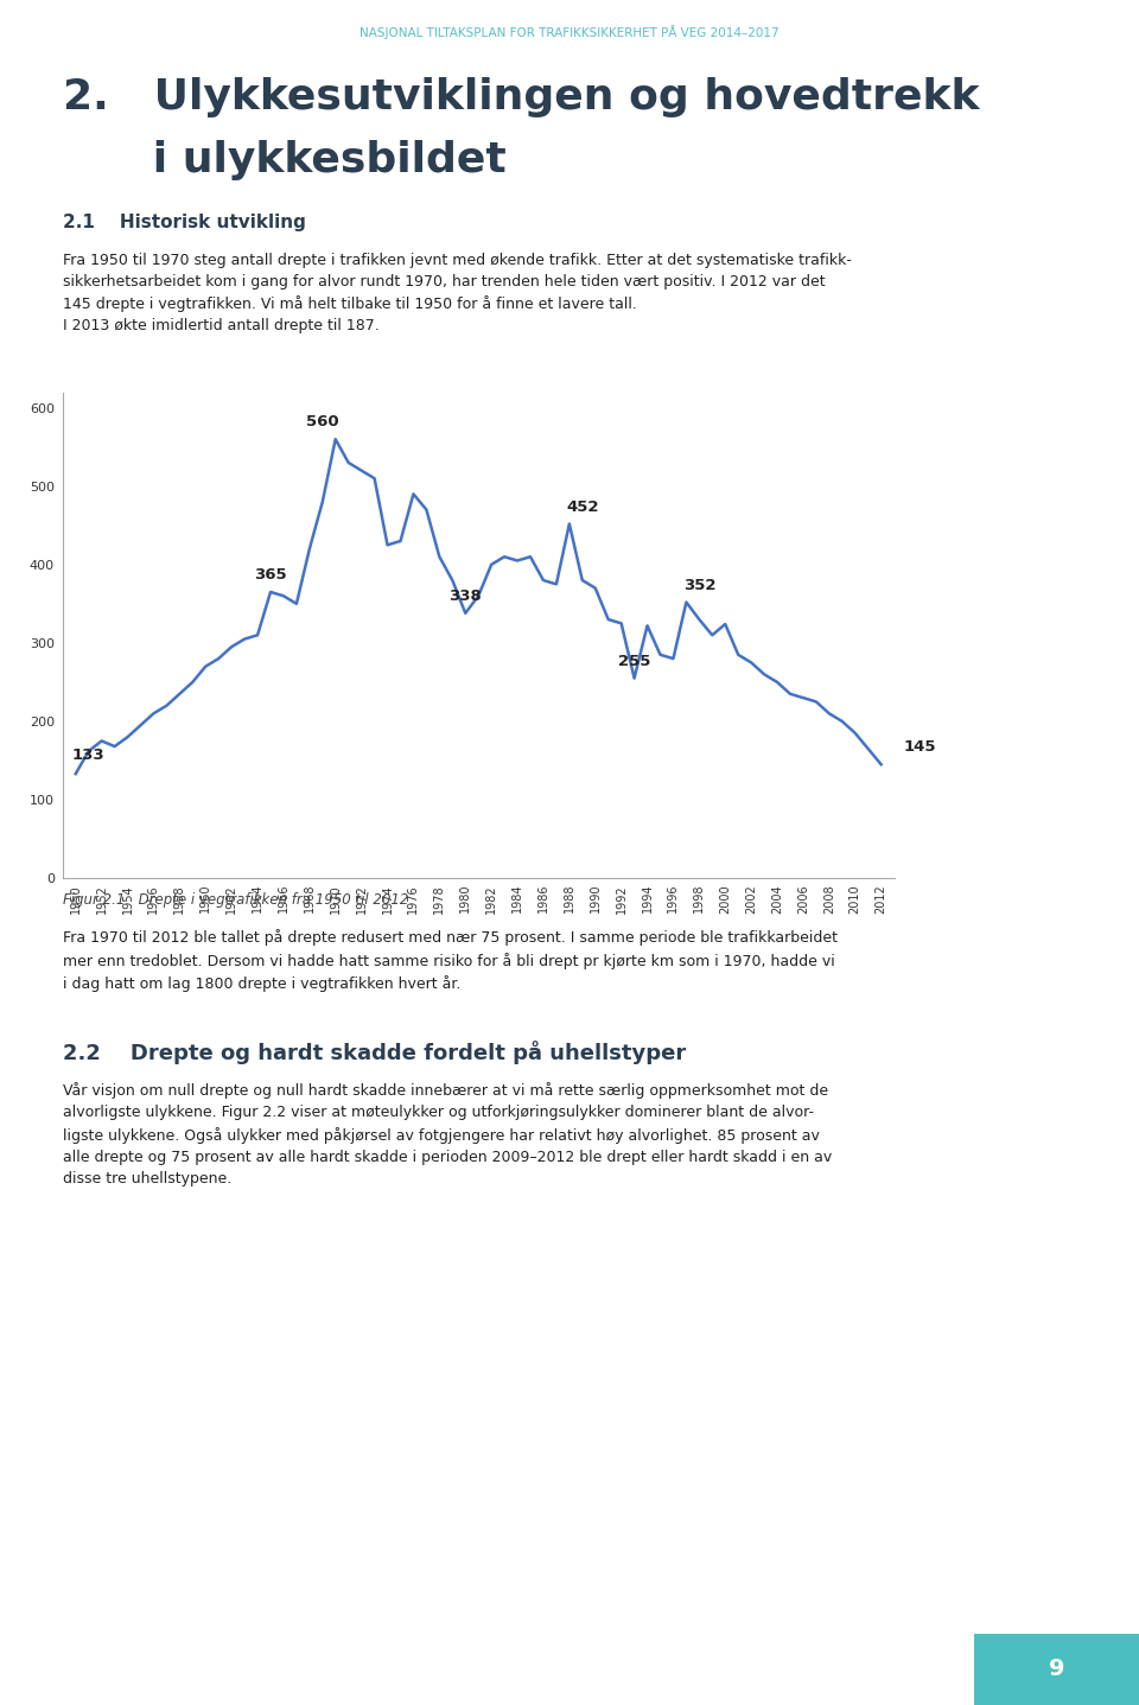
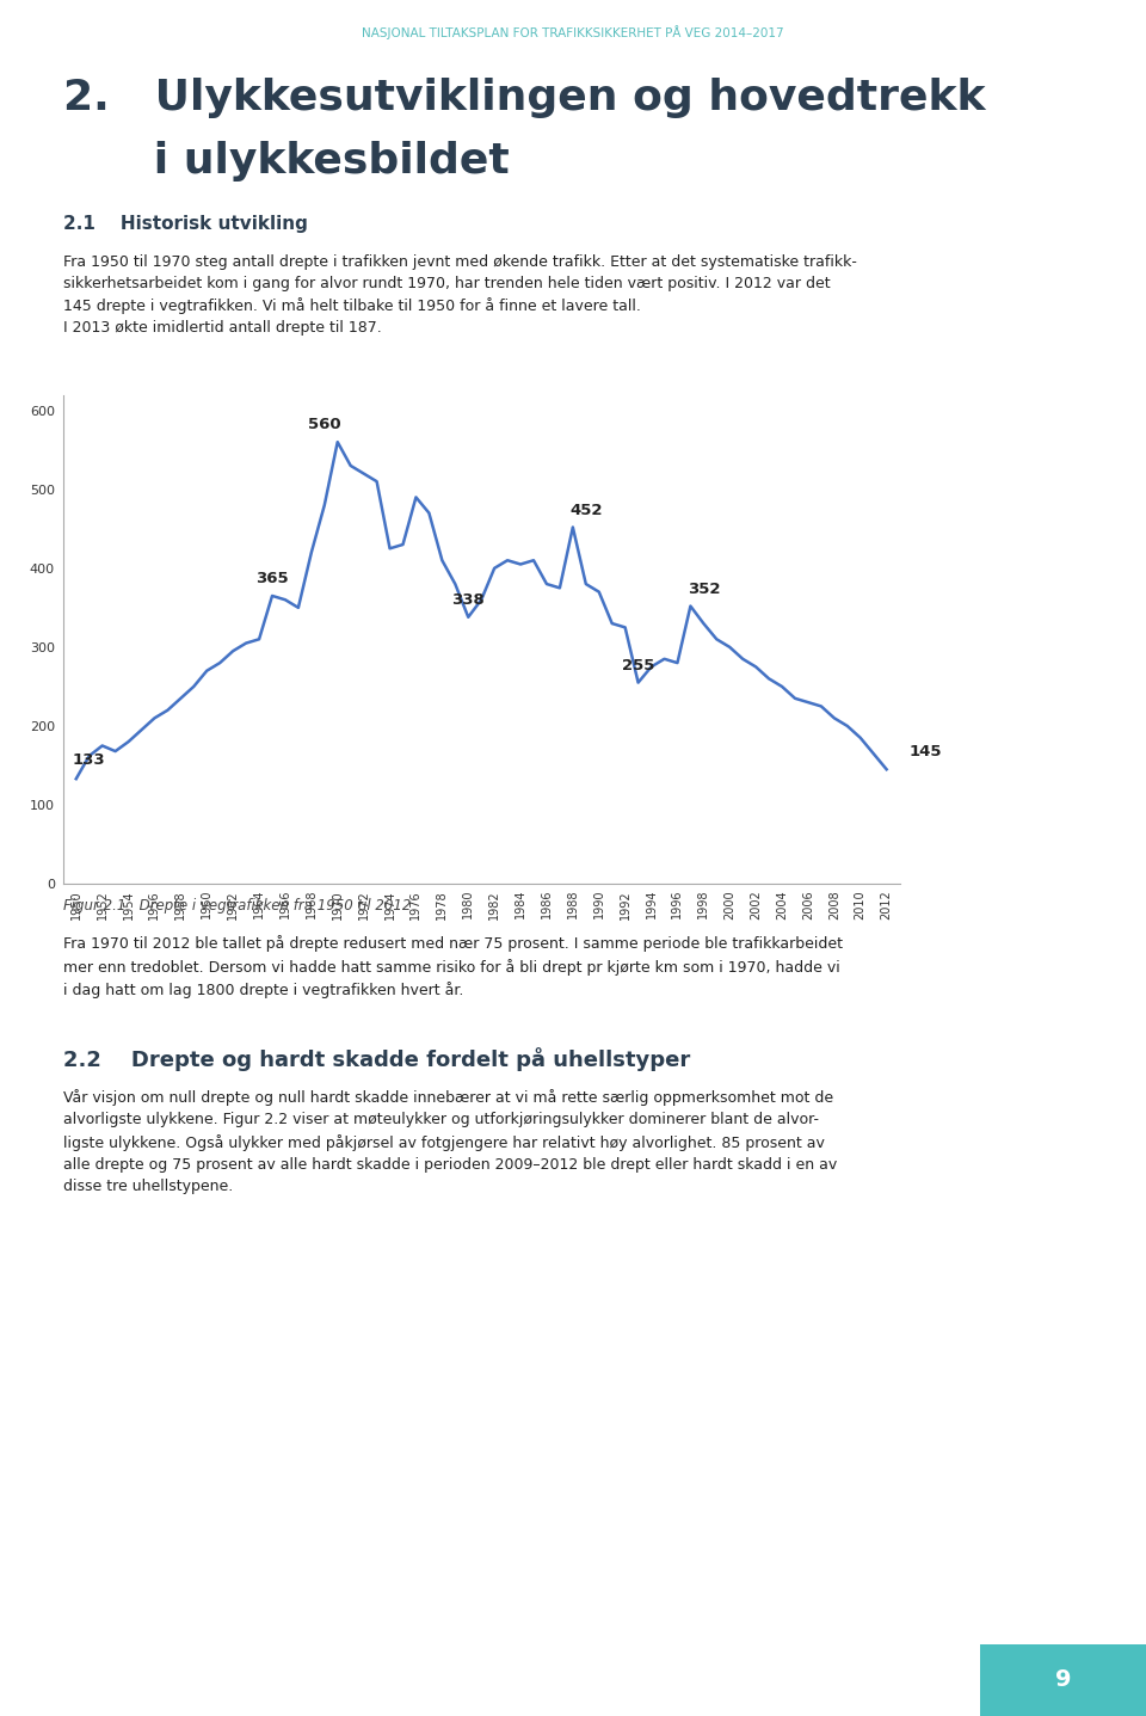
1994: 322 -> 275
2000: 324 -> 300
